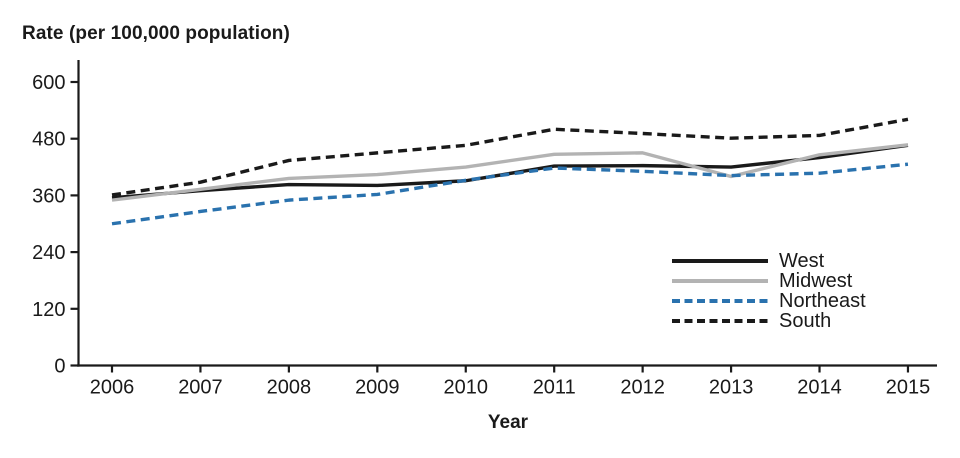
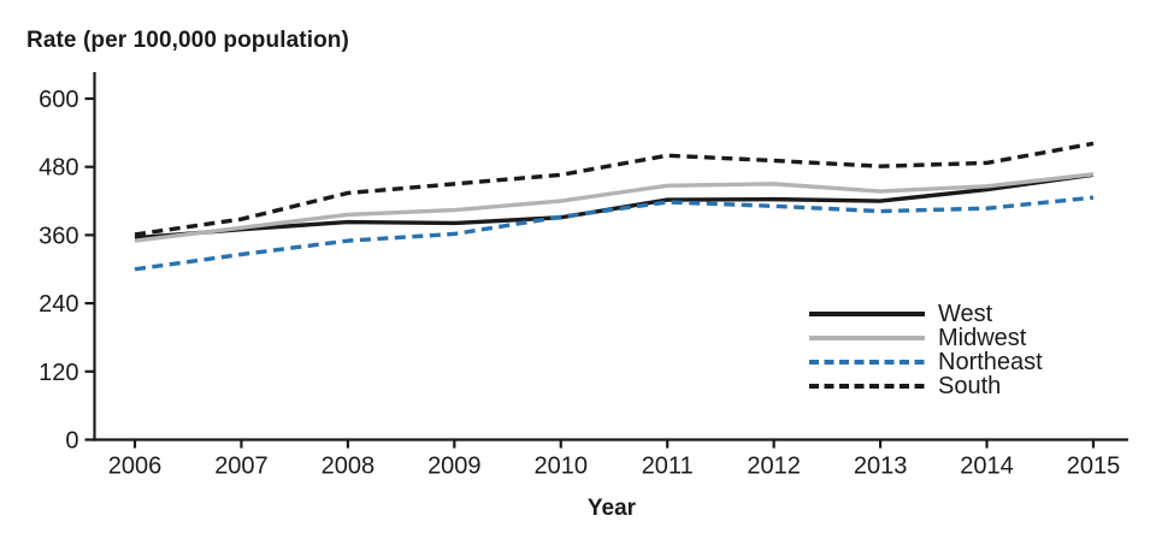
Midwest/2013: 400 -> 440
